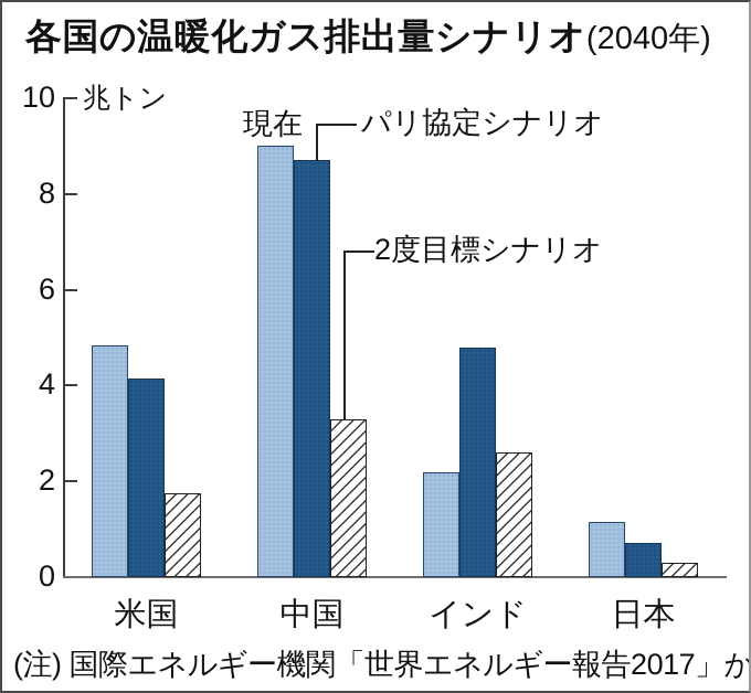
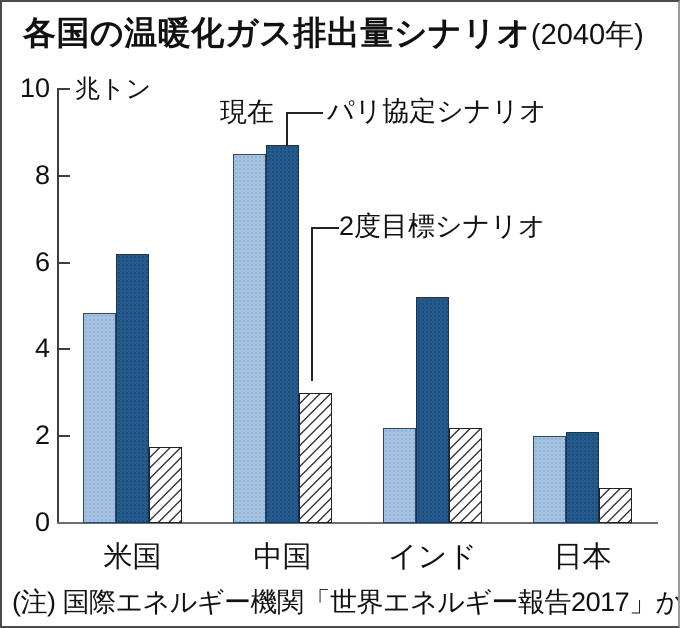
パリ協定シナリオ/米国: 4.2 -> 6.2
現在/中国: 9.0 -> 8.5
2度目標シナリオ/中国: 3.3 -> 3.0
パリ協定シナリオ/インド: 4.8 -> 5.2
2度目標シナリオ/インド: 2.6 -> 2.2
現在/日本: 1.1 -> 2.0
パリ協定シナリオ/日本: 0.7 -> 2.1
2度目標シナリオ/日本: 0.3 -> 0.8
